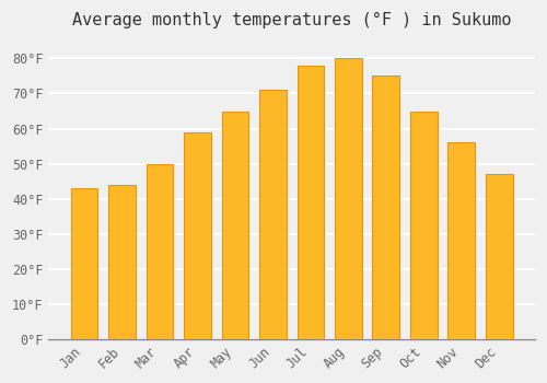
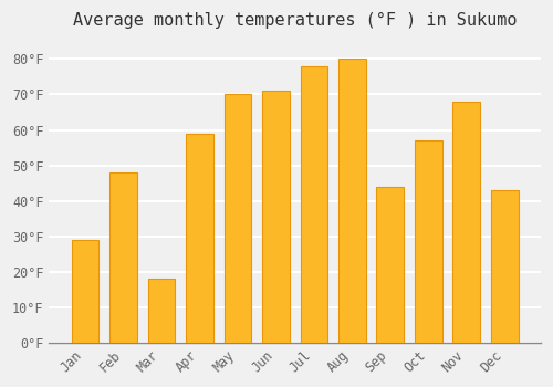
Jan: 43°F -> 29°F
Feb: 44°F -> 48°F
Mar: 50°F -> 18°F
May: 65°F -> 70°F
Sep: 75°F -> 44°F
Oct: 65°F -> 57°F
Nov: 56°F -> 68°F
Dec: 47°F -> 43°F
